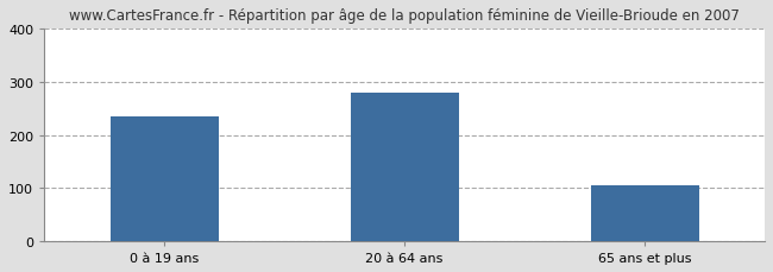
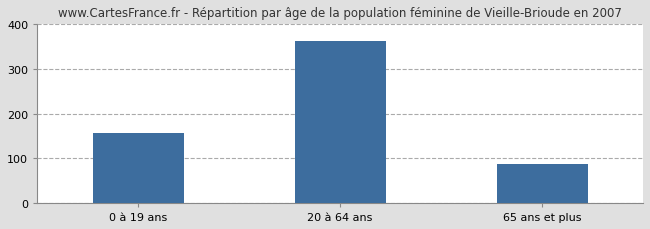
0 à 19 ans: 235 -> 157
20 à 64 ans: 280 -> 362
65 ans et plus: 105 -> 88
